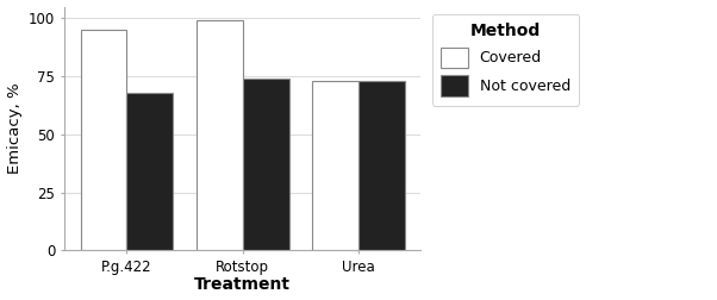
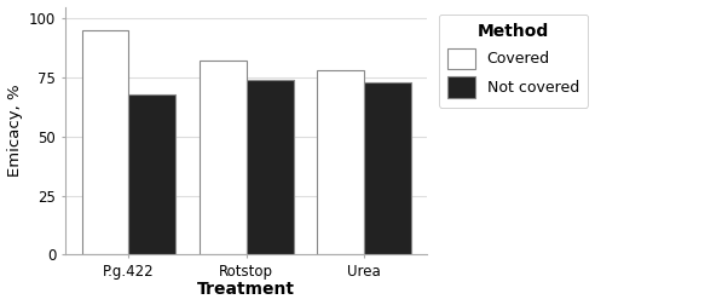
Covered/Rotstop: 99 -> 82
Covered/Urea: 73 -> 78
